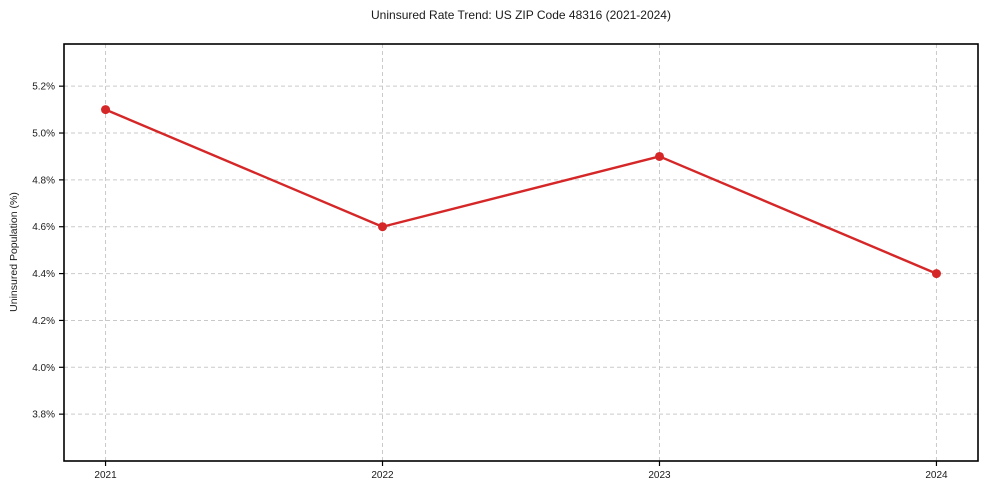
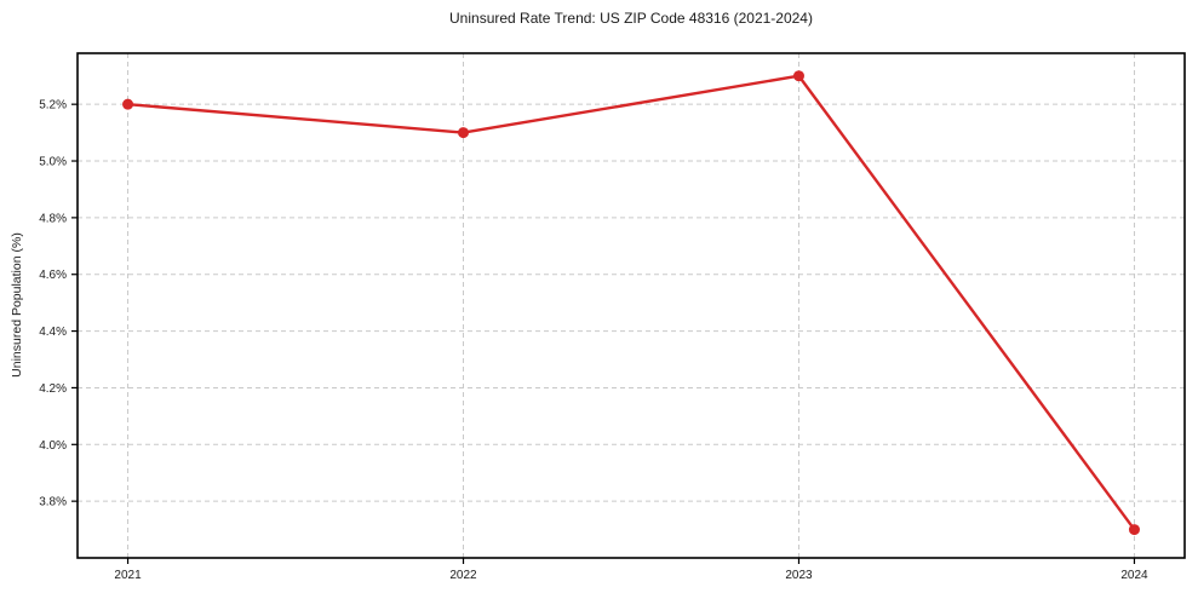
2021: 5.1% -> 5.2%
2022: 4.6% -> 5.1%
2023: 4.9% -> 5.3%
2024: 4.4% -> 3.7%
